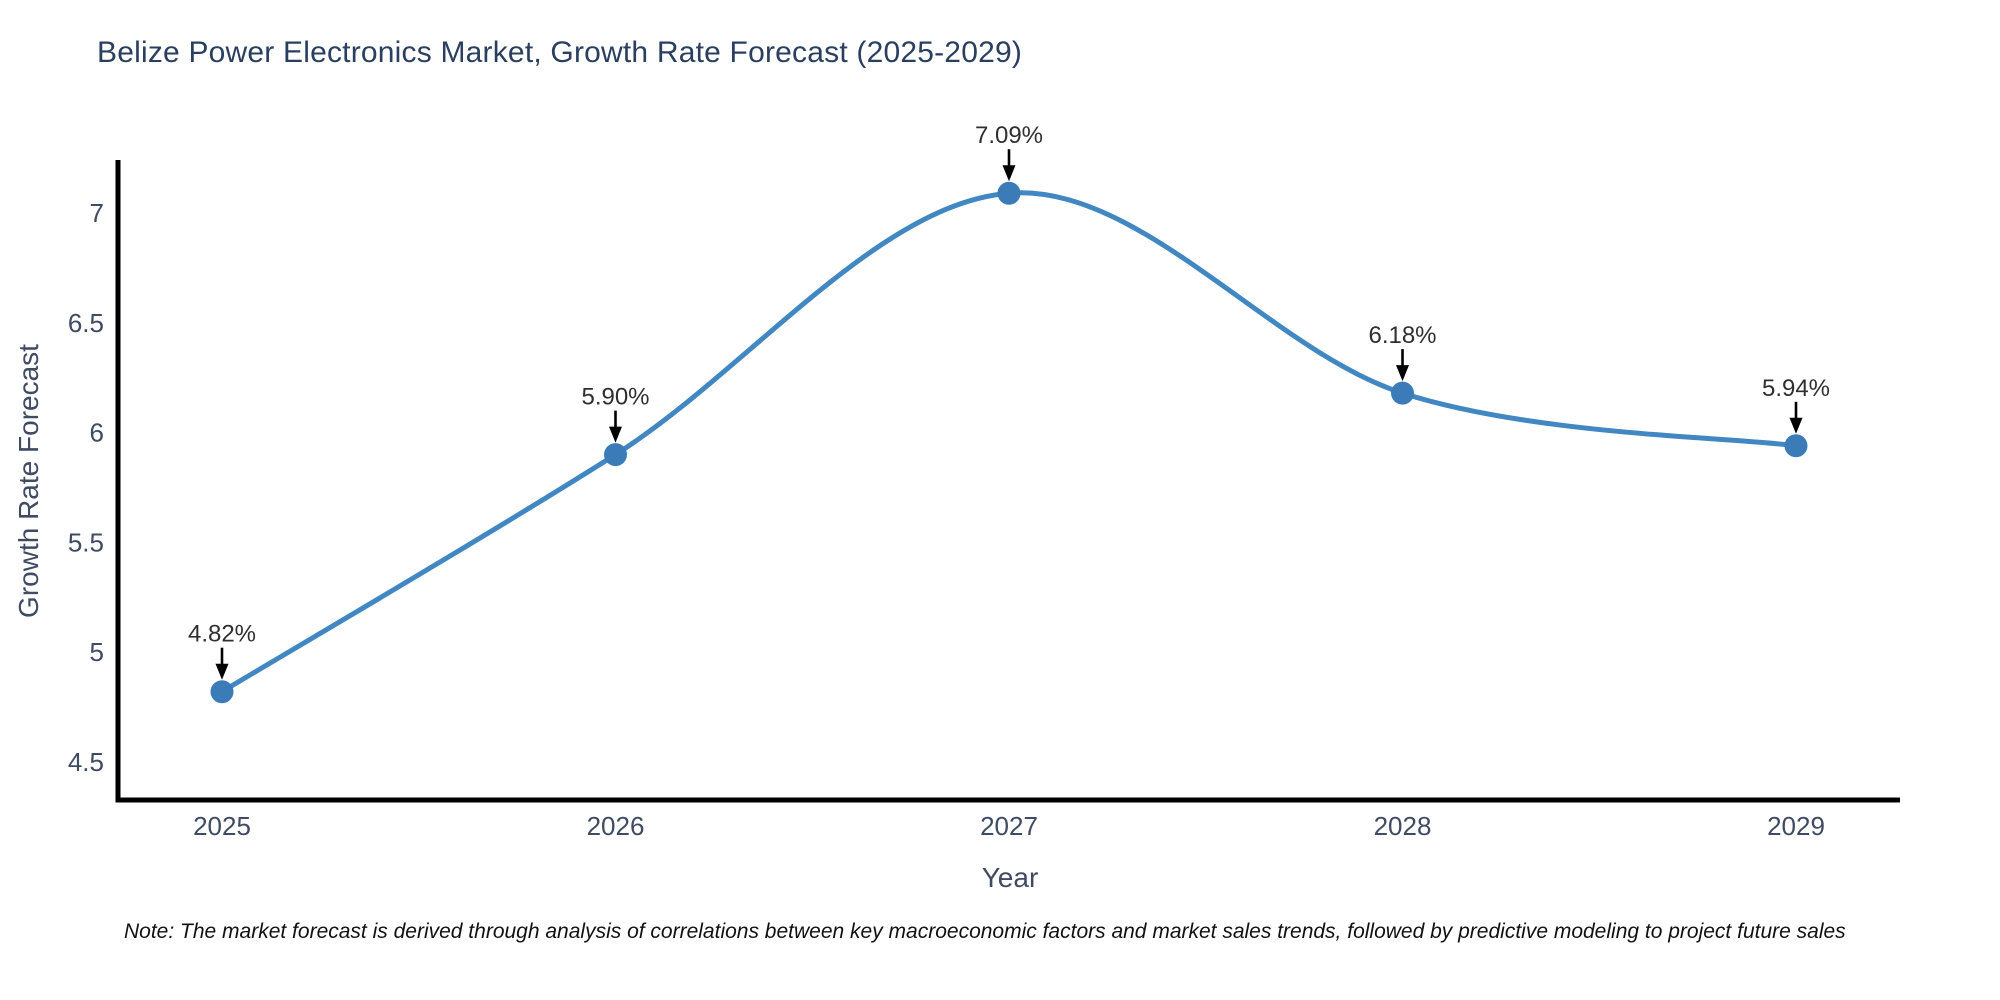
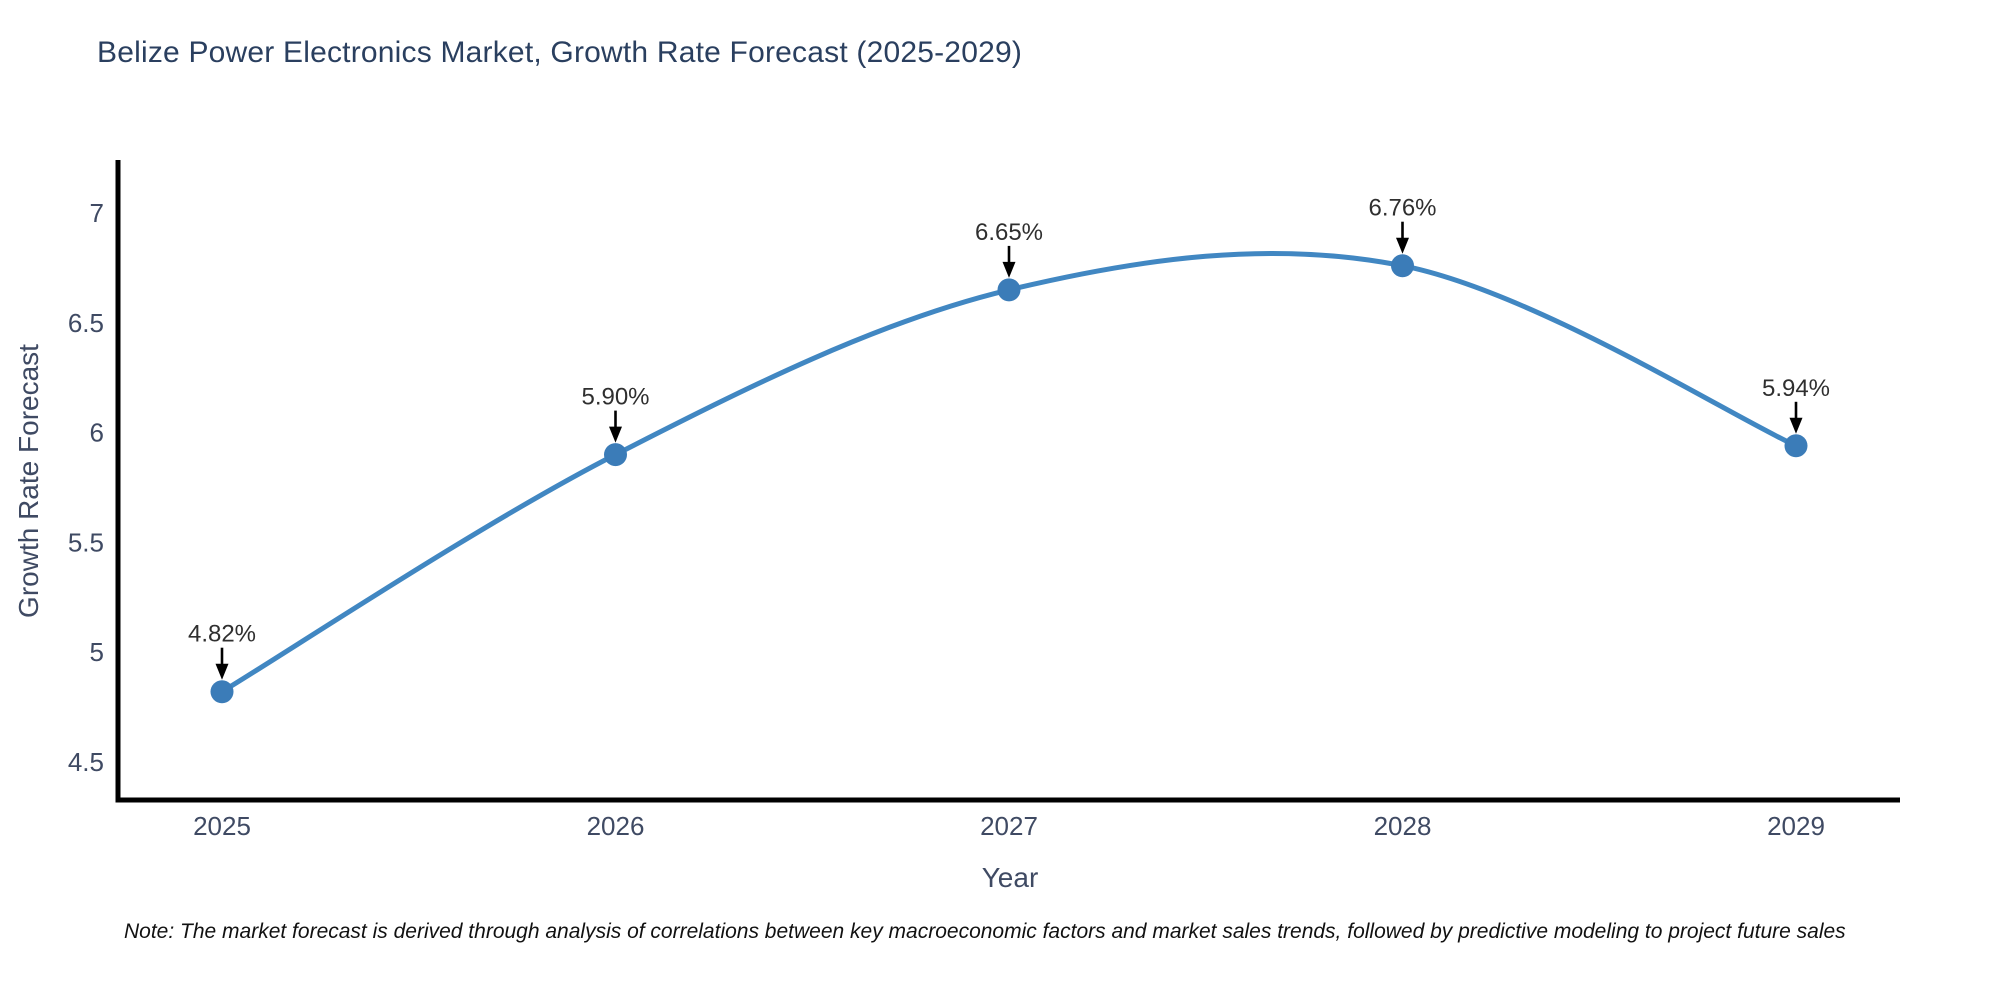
2027: 7.09% -> 6.65%
2028: 6.18% -> 6.76%
